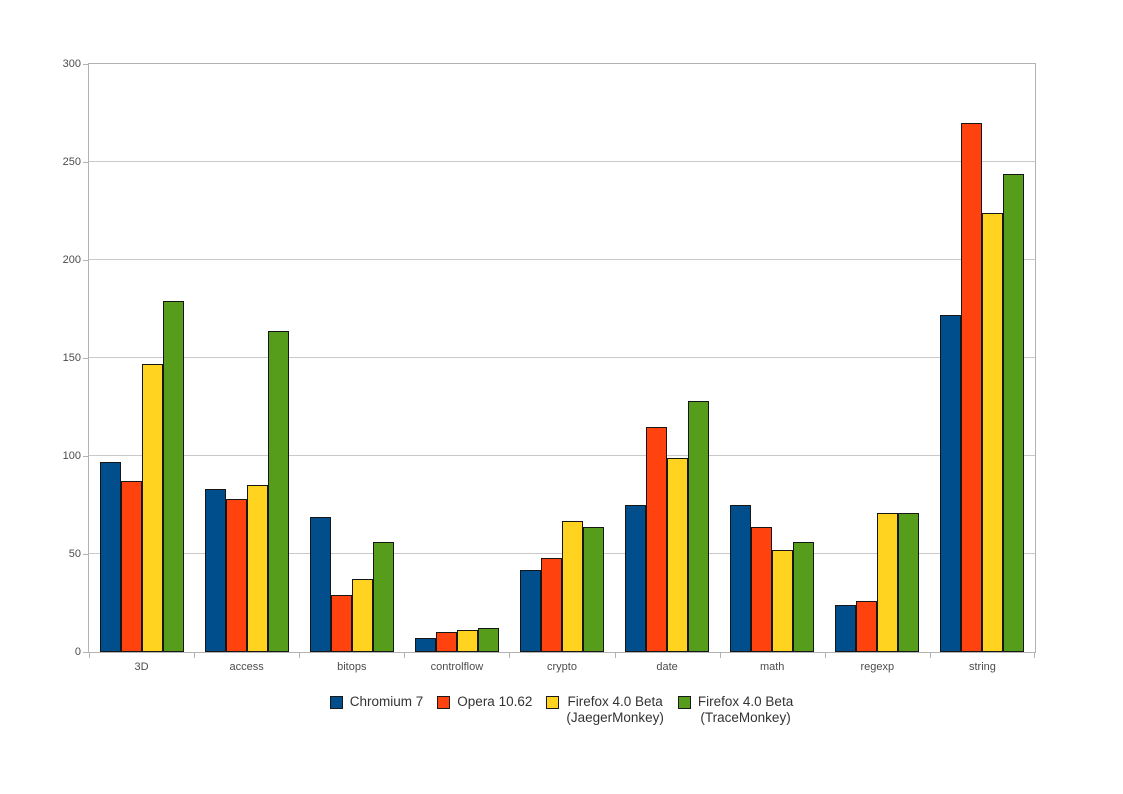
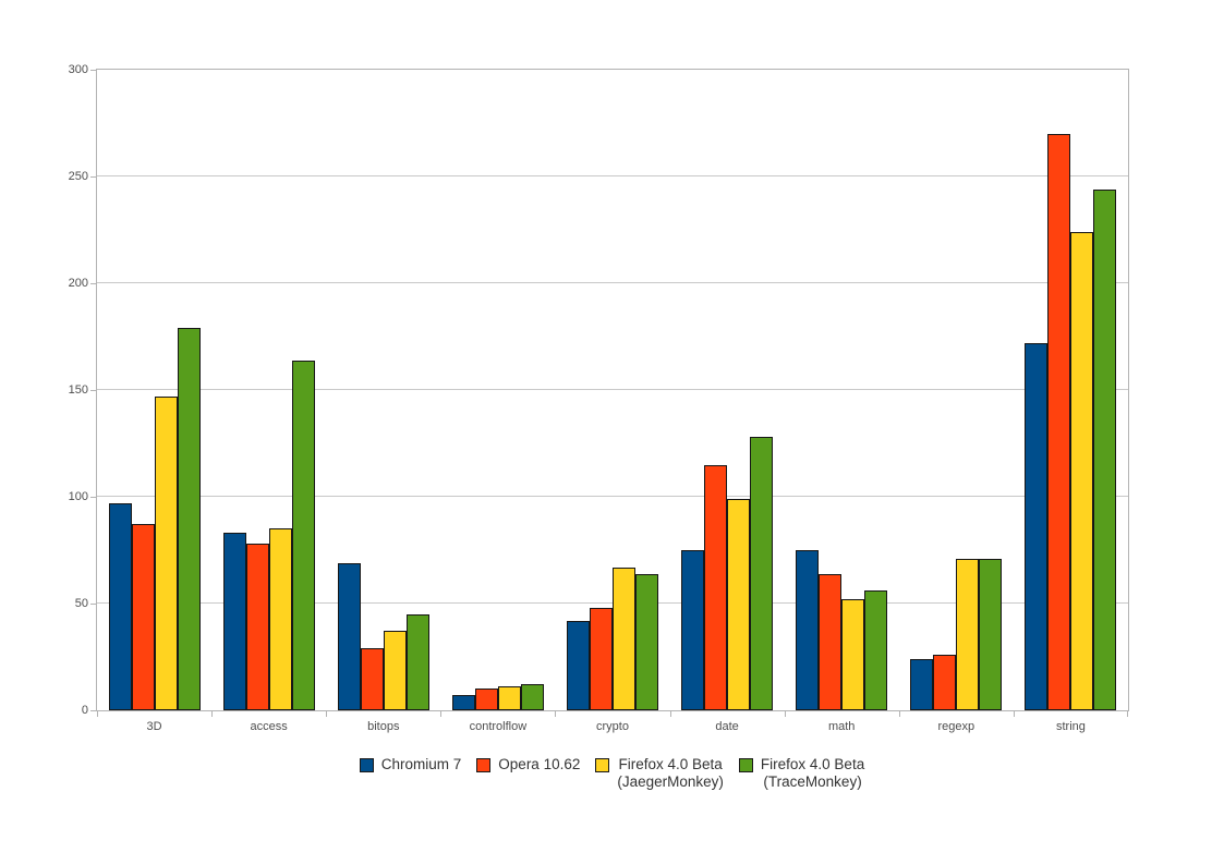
Firefox 4.0 Beta (TraceMonkey)/bitops: 56 -> 45
